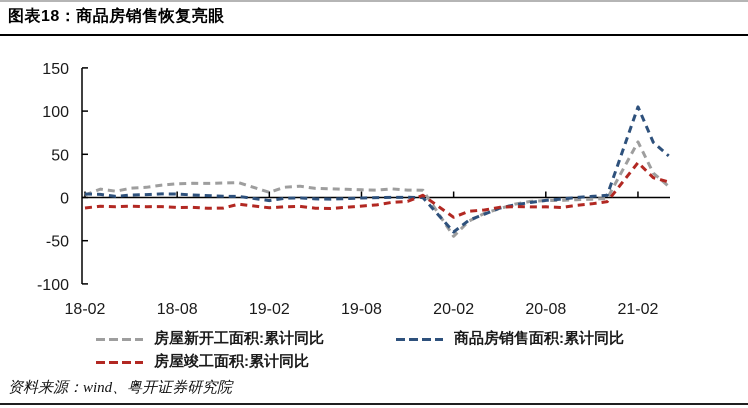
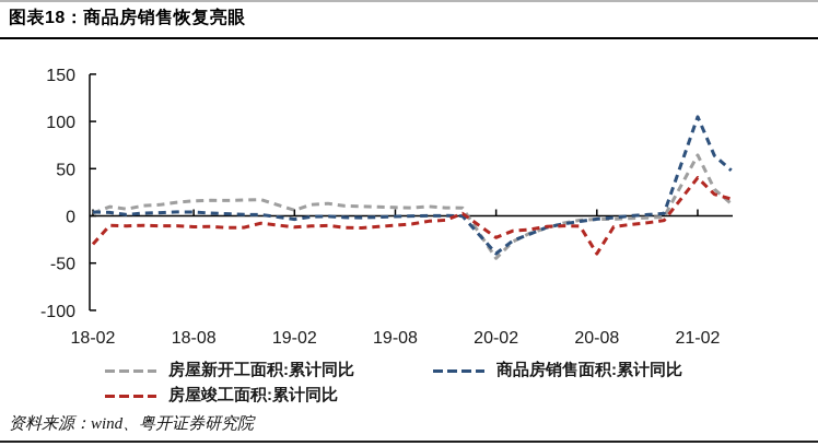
房屋竣工面积:累计同比/18-02: -10 -> -30
房屋竣工面积:累计同比/20-08: -10 -> -40
